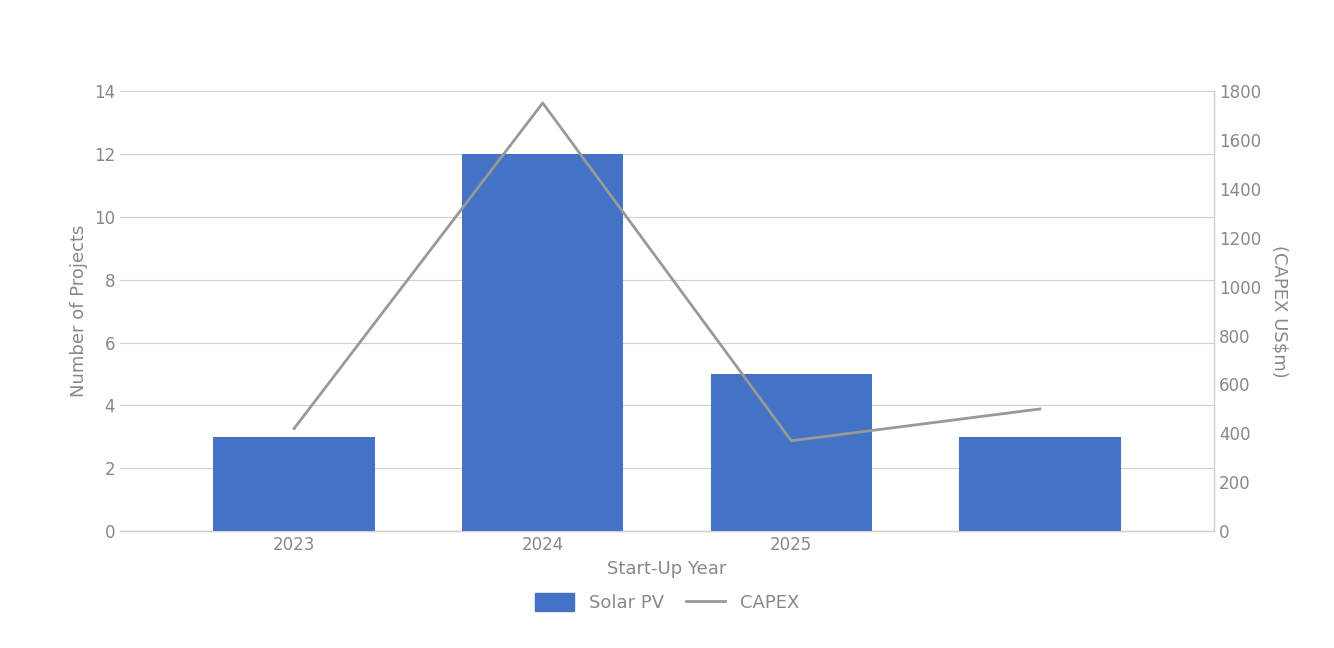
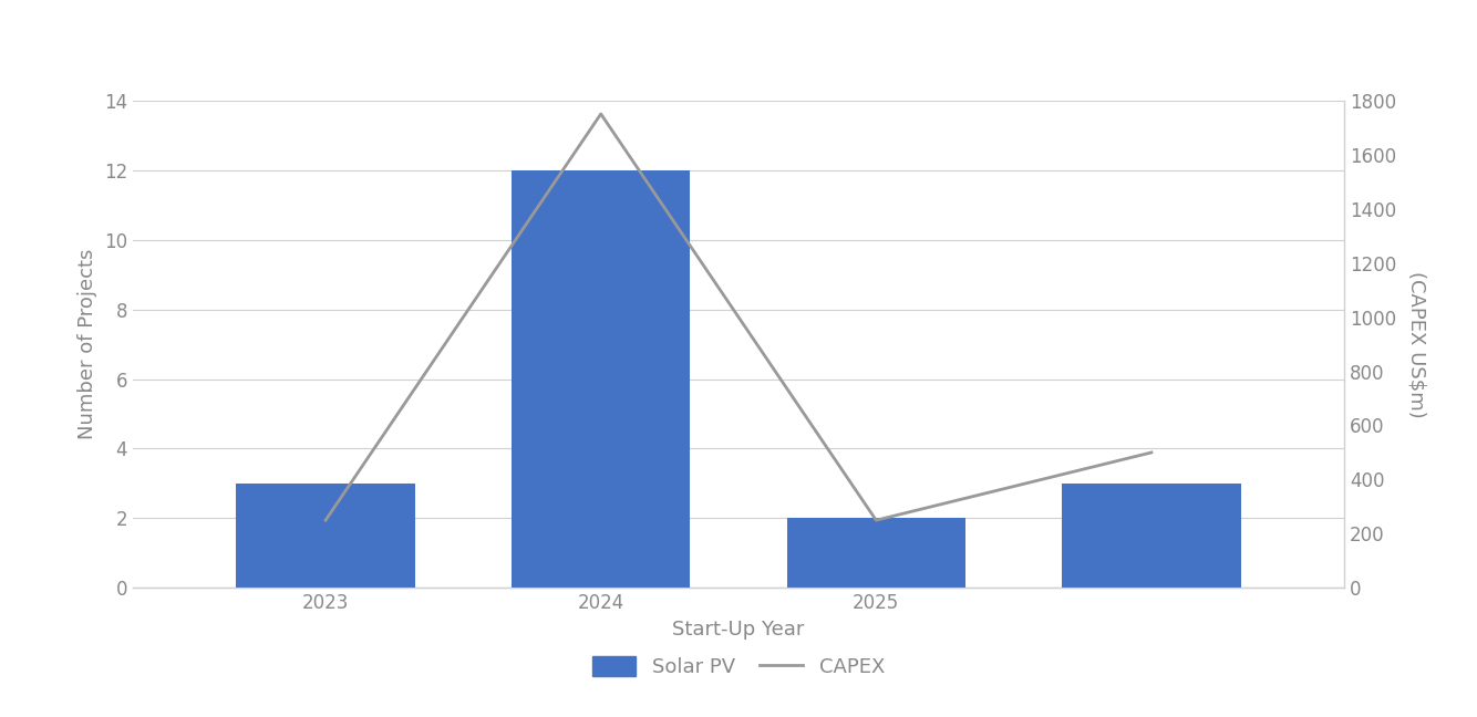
CAPEX/2023: 420 -> 250
Solar PV/2025: 5 -> 2
CAPEX/2025: 370 -> 250
